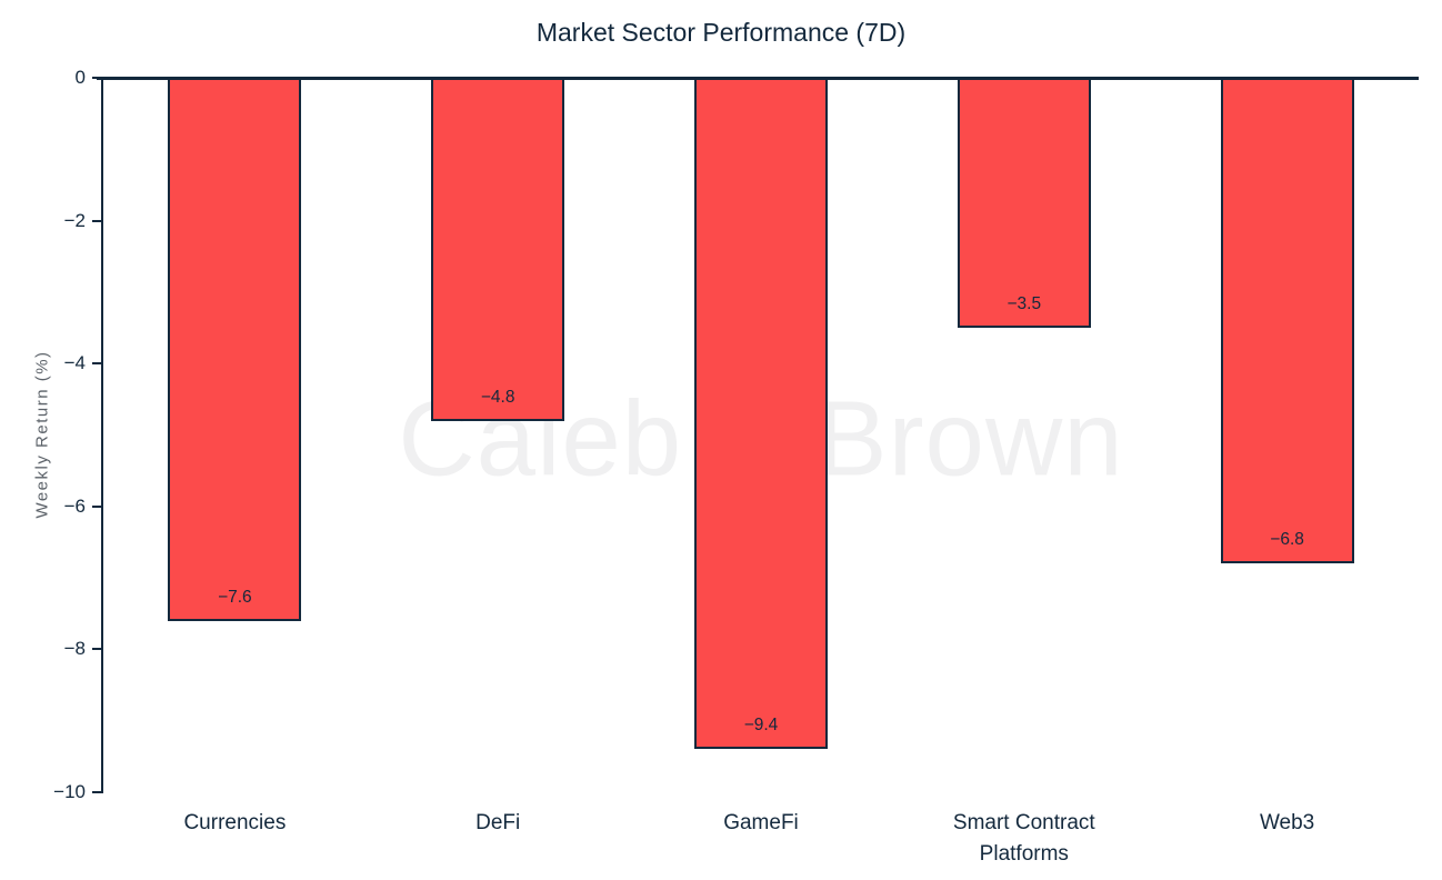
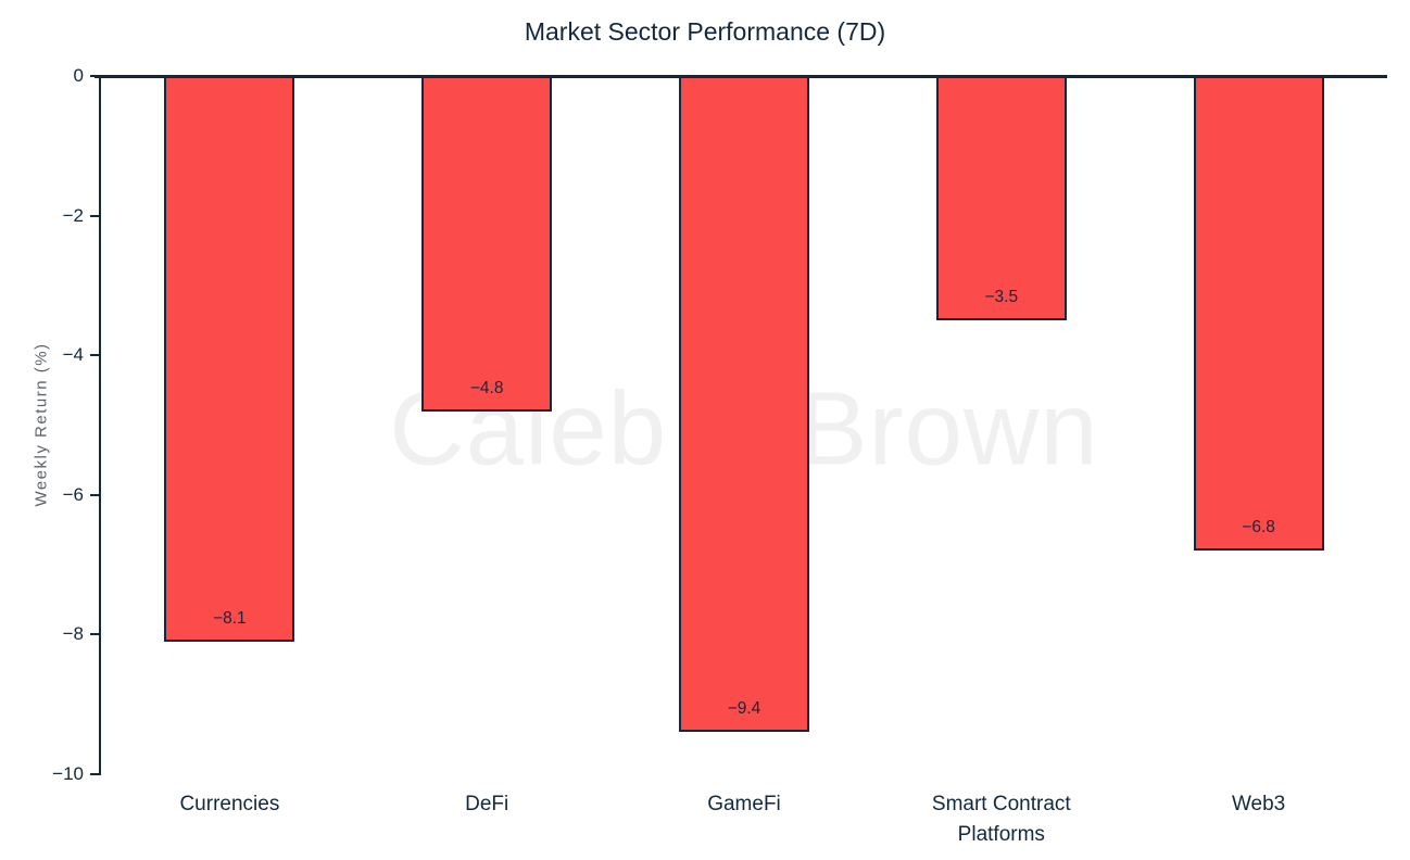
Currencies: −7.6 -> −8.1
